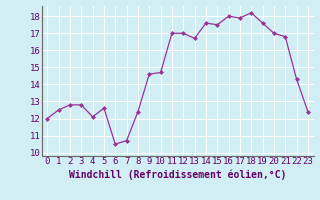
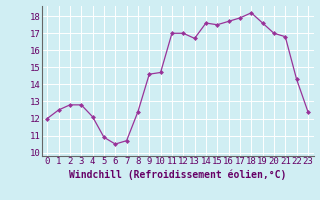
5: 12.6 -> 10.9
16: 18.0 -> 17.7
